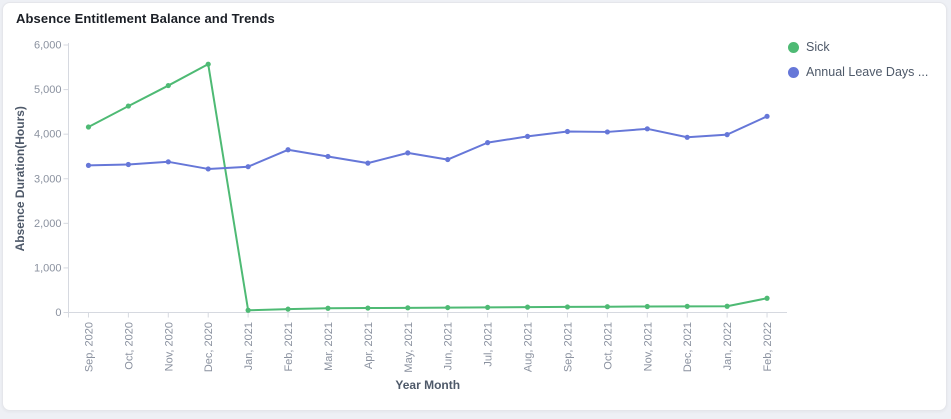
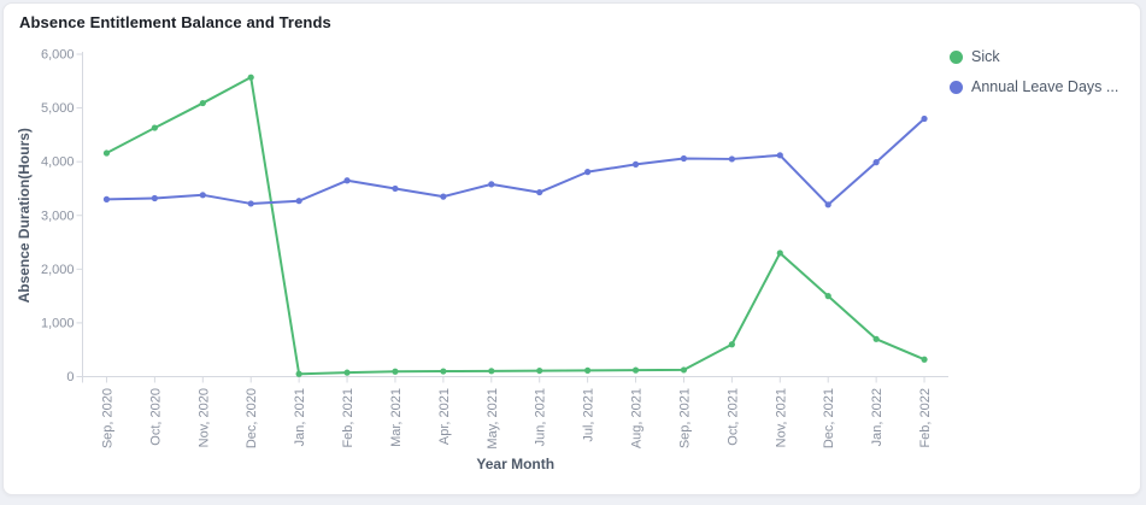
Sick/Oct, 2021: 100 -> 600
Sick/Nov, 2021: 100 -> 2300
Sick/Dec, 2021: 100 -> 1500
Annual Leave Days .../Dec, 2021: 3900 -> 3200
Sick/Jan, 2022: 100 -> 700
Annual Leave Days .../Feb, 2022: 4400 -> 4800
